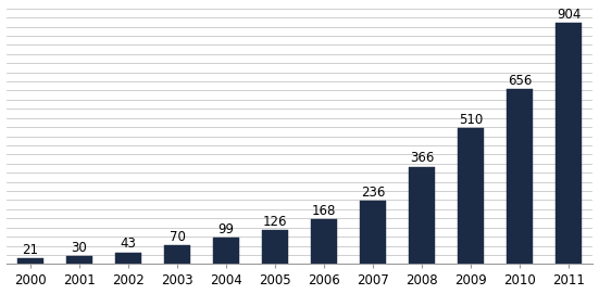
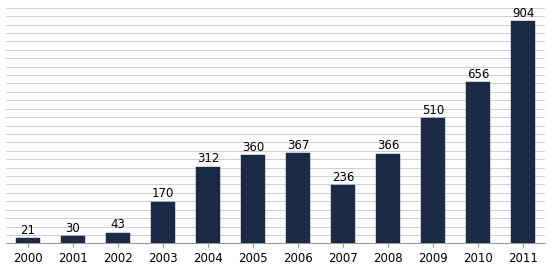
2003: 70 -> 170
2004: 99 -> 312
2005: 126 -> 360
2006: 168 -> 367
